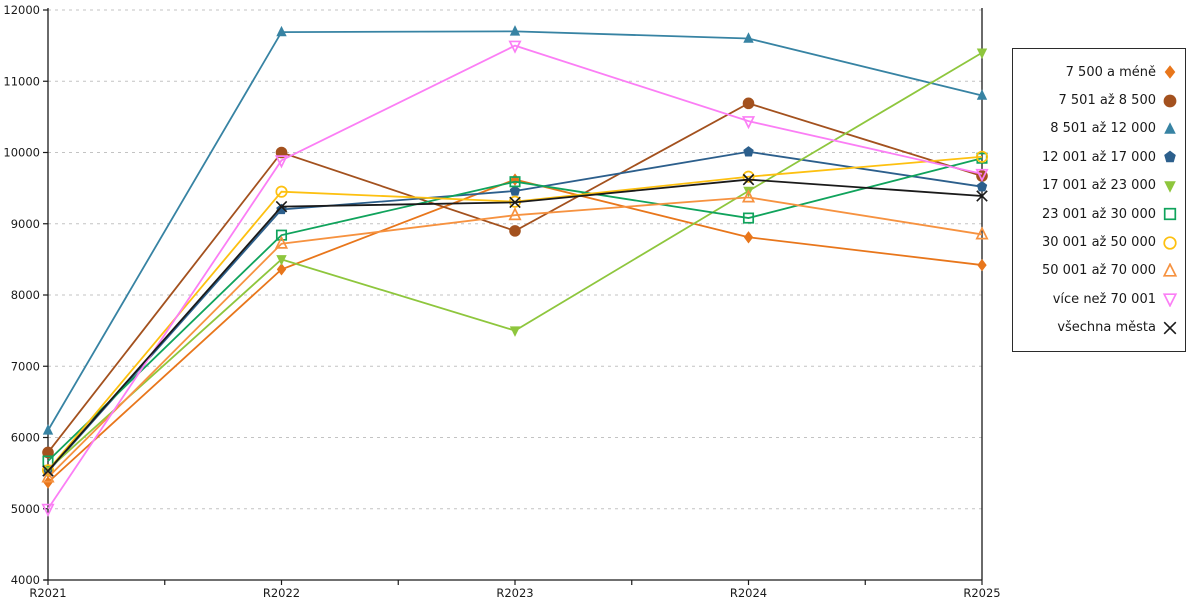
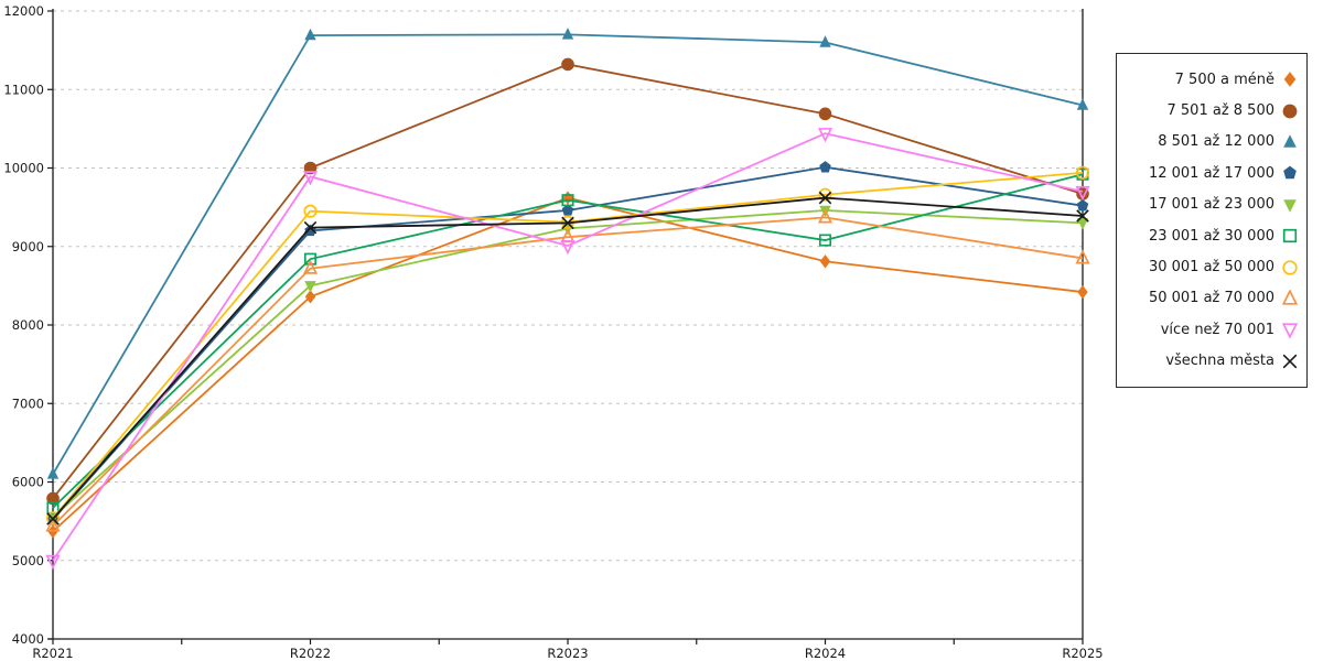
7 501 až 8 500/R2023: 8900 -> 11300
17 001 až 23 000/R2023: 7500 -> 9200
více než 70 001/R2023: 11500 -> 9000
17 001 až 23 000/R2025: 11400 -> 9300
